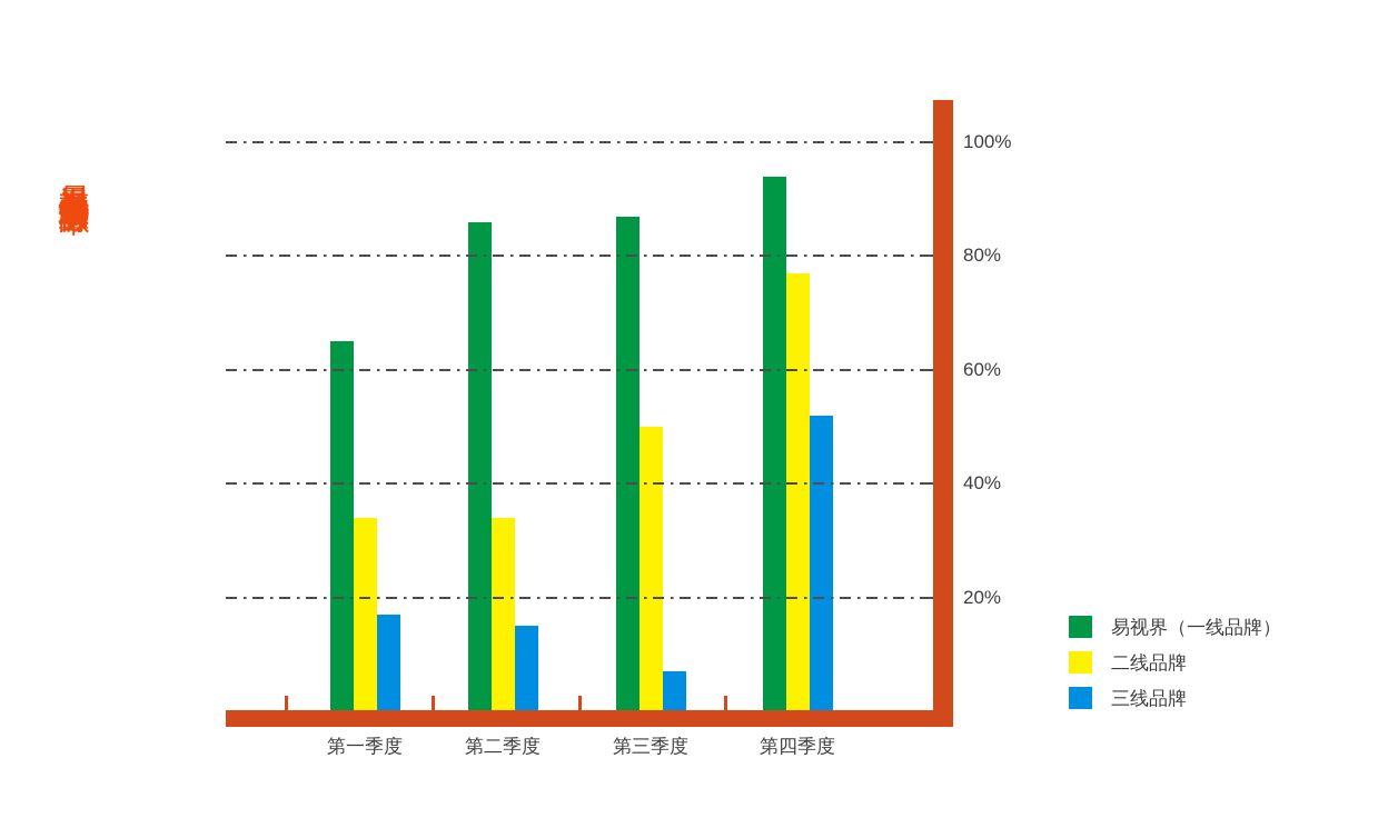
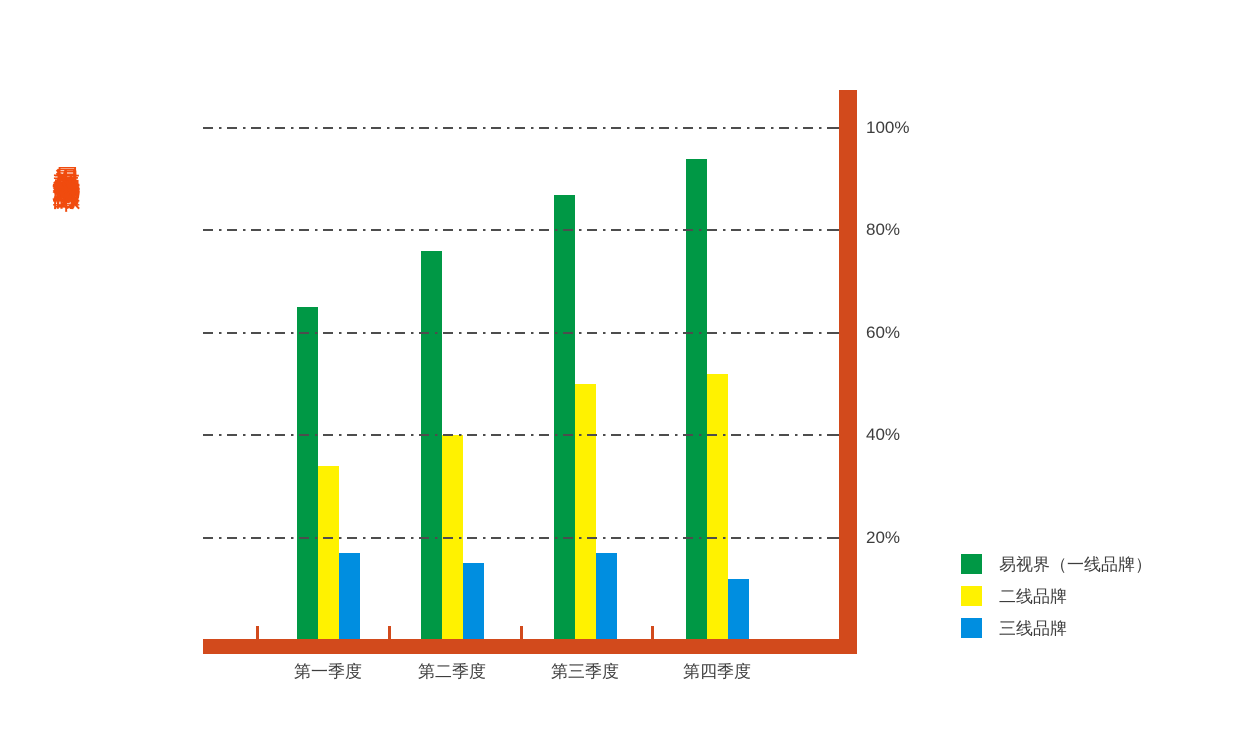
易视界（一线品牌）/第二季度: 86% -> 76%
二线品牌/第二季度: 34% -> 40%
三线品牌/第三季度: 7% -> 17%
二线品牌/第四季度: 77% -> 52%
三线品牌/第四季度: 52% -> 12%
